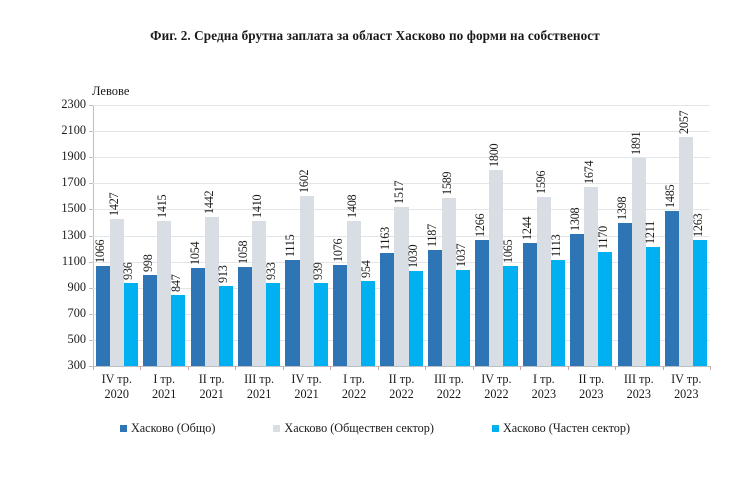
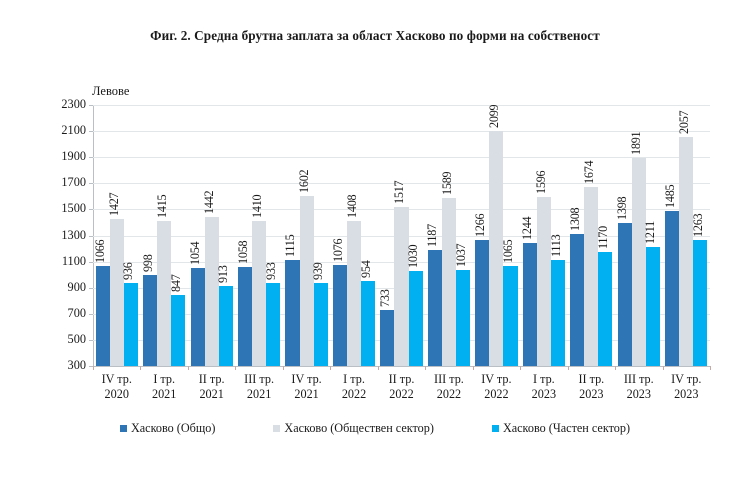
Хасково (Общо)/II тр. 2022: 1163 -> 733
Хасково (Обществен сектор)/IV тр. 2022: 1800 -> 2099
